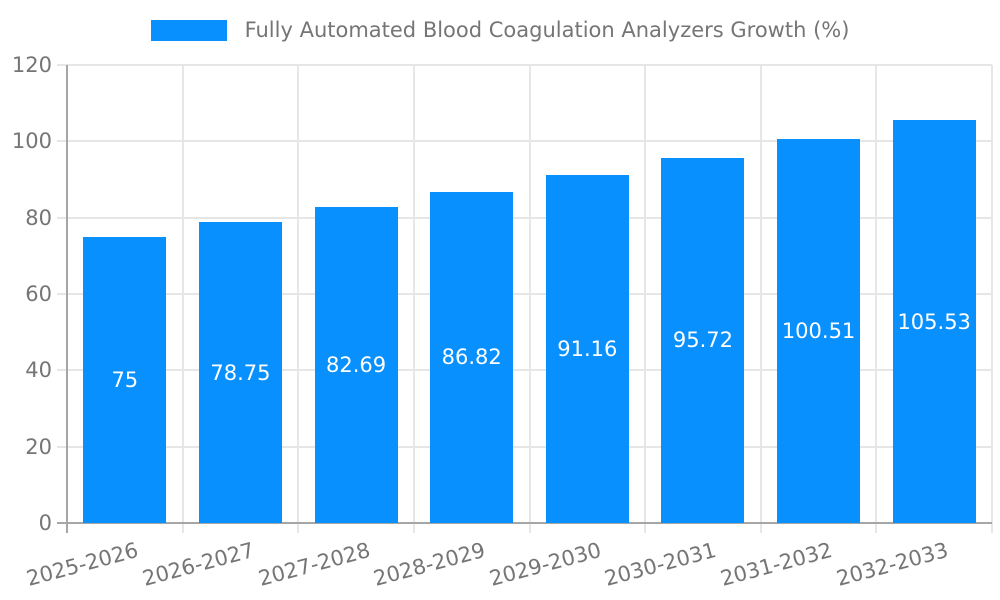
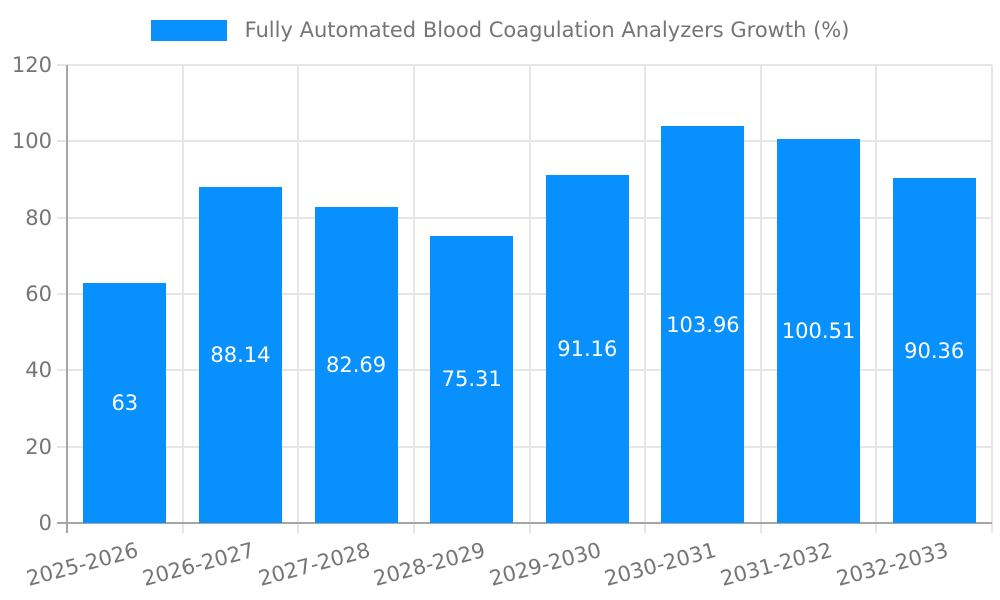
2025-2026: 75 -> 63
2026-2027: 78.75 -> 88.14
2028-2029: 86.82 -> 75.31
2030-2031: 95.72 -> 103.96
2032-2033: 105.53 -> 90.36
